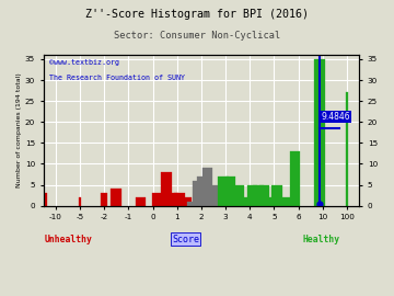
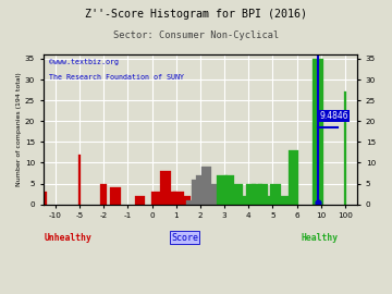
-5: 2 -> 12
-2: 3 -> 5
